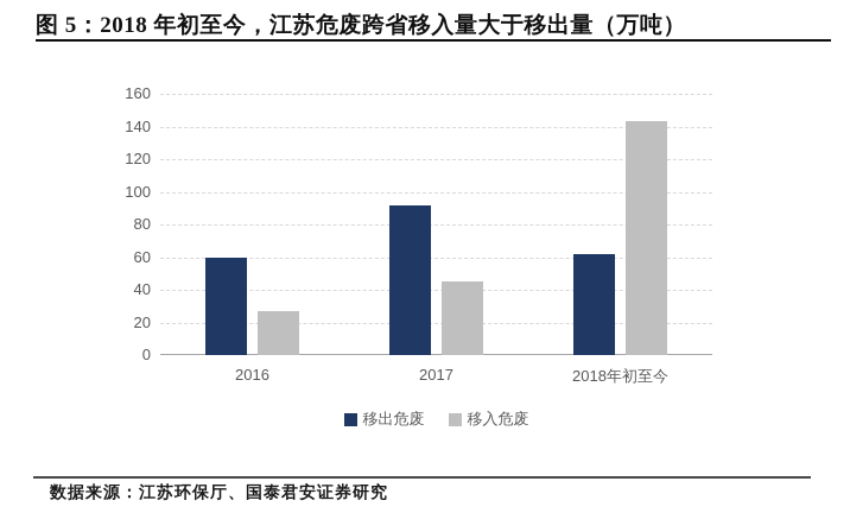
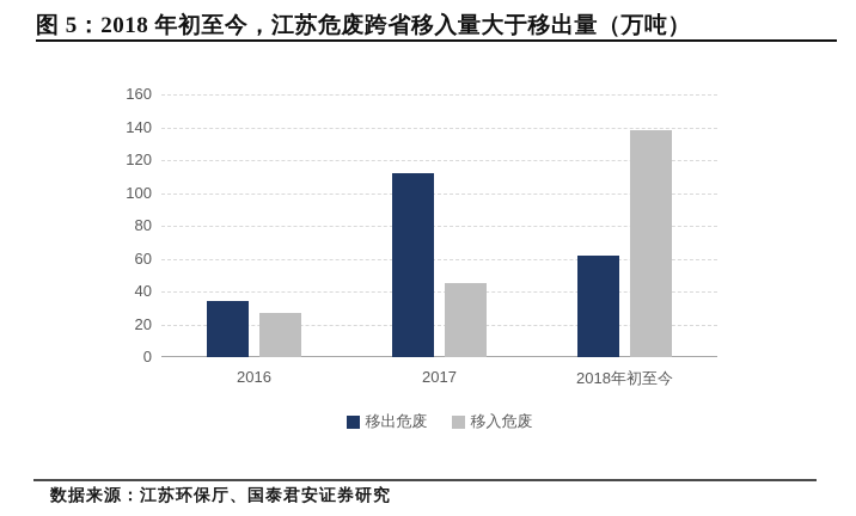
移出危废/2016: 60 -> 34
移出危废/2017: 92 -> 112
移入危废/2018年初至今: 143 -> 138
